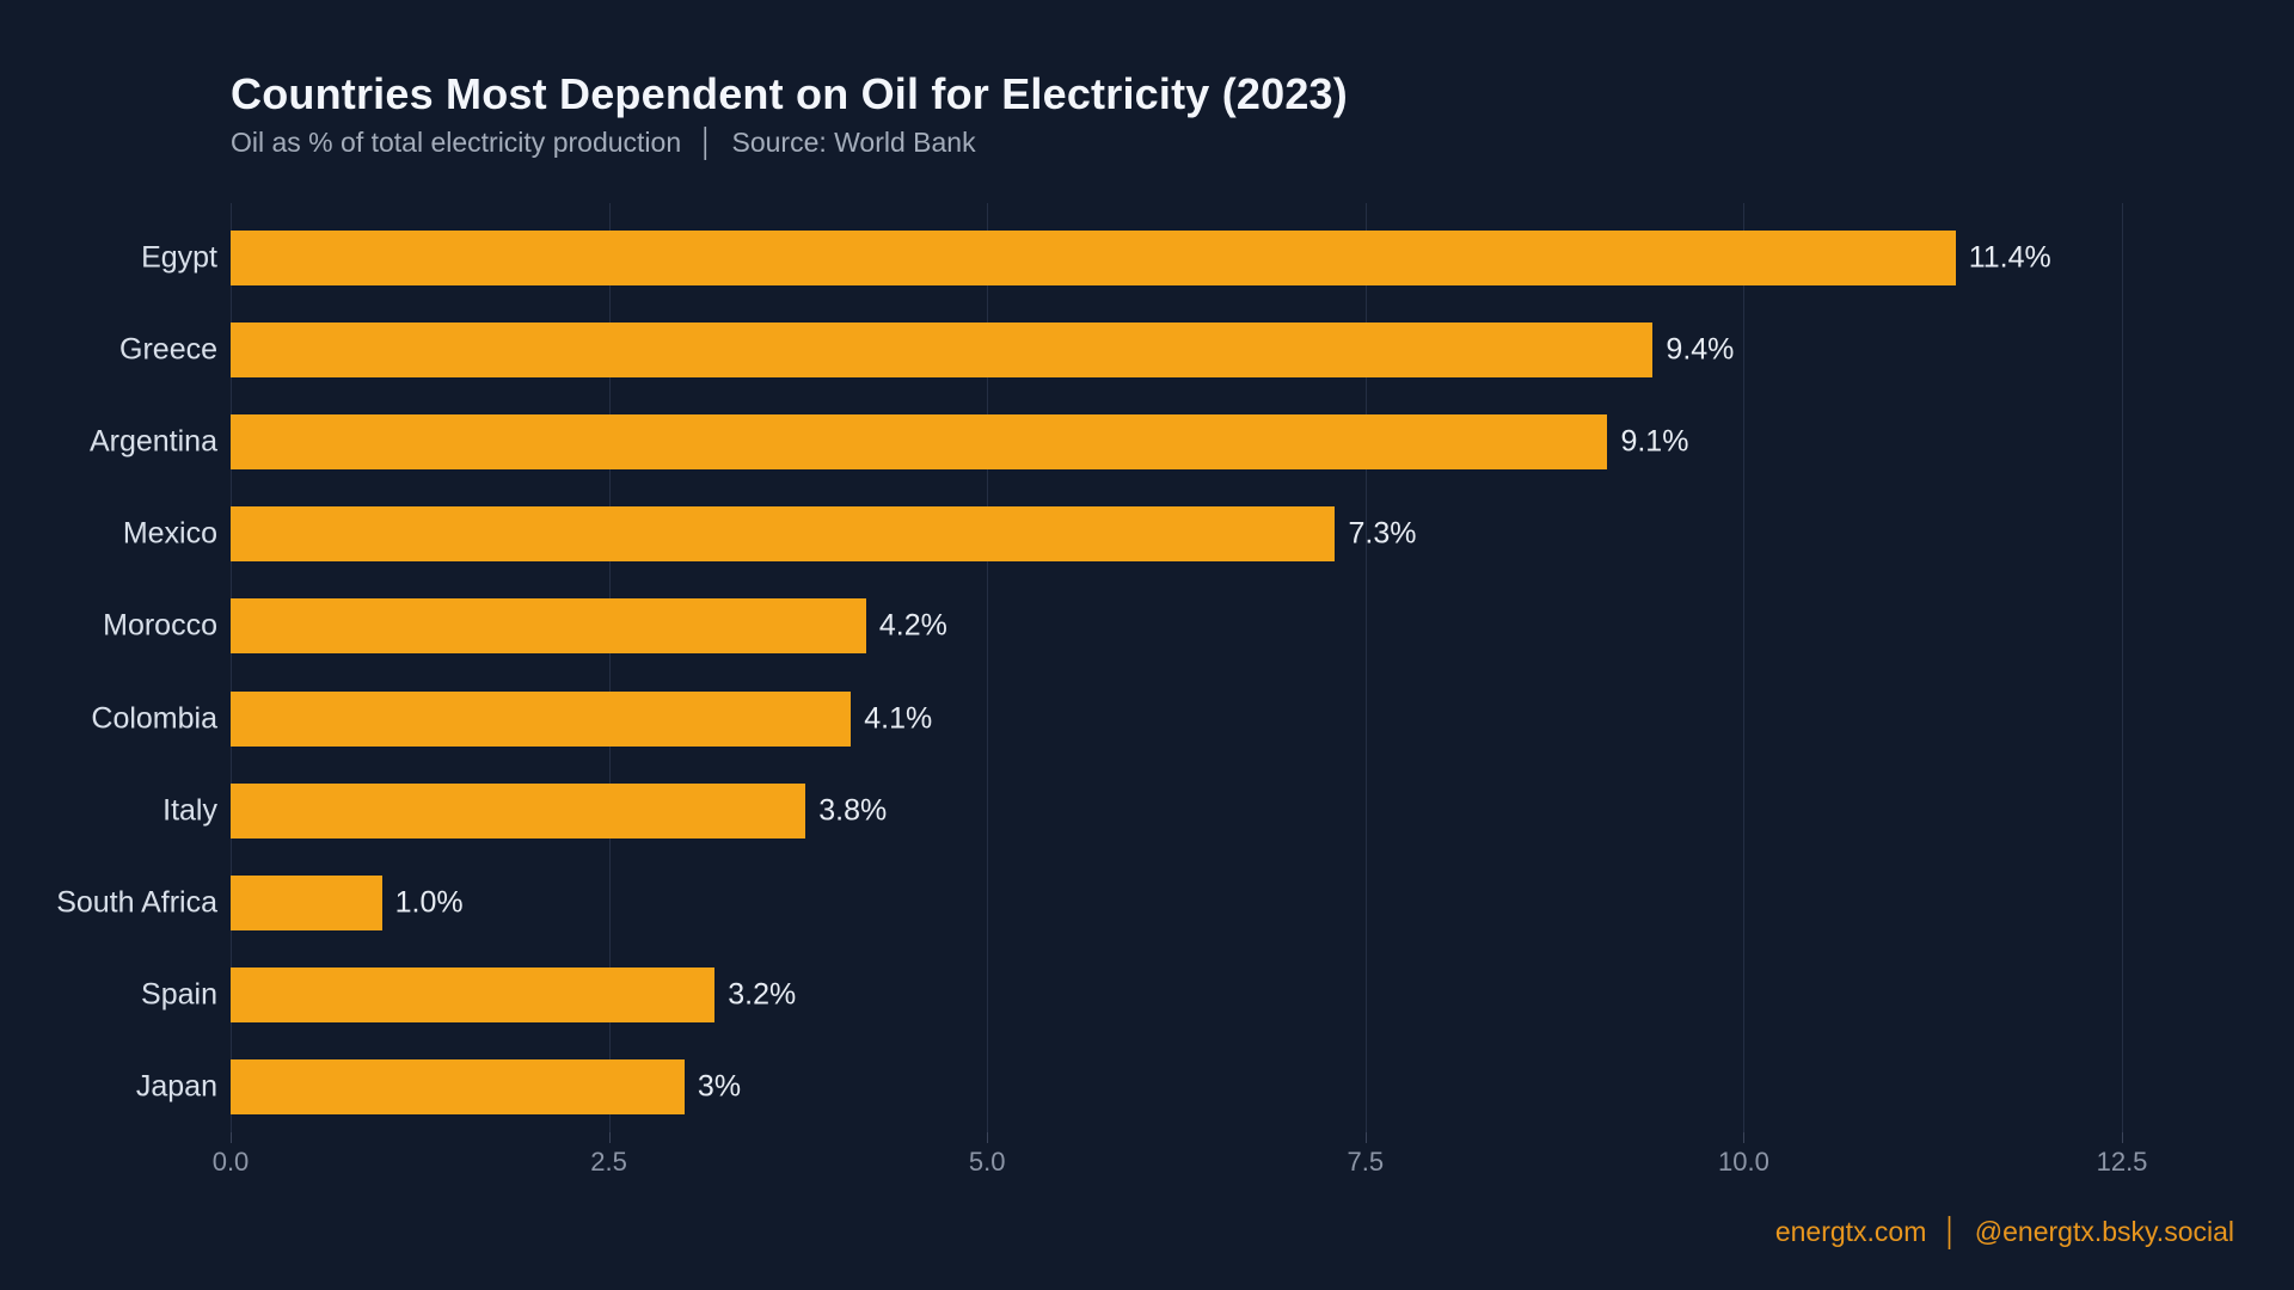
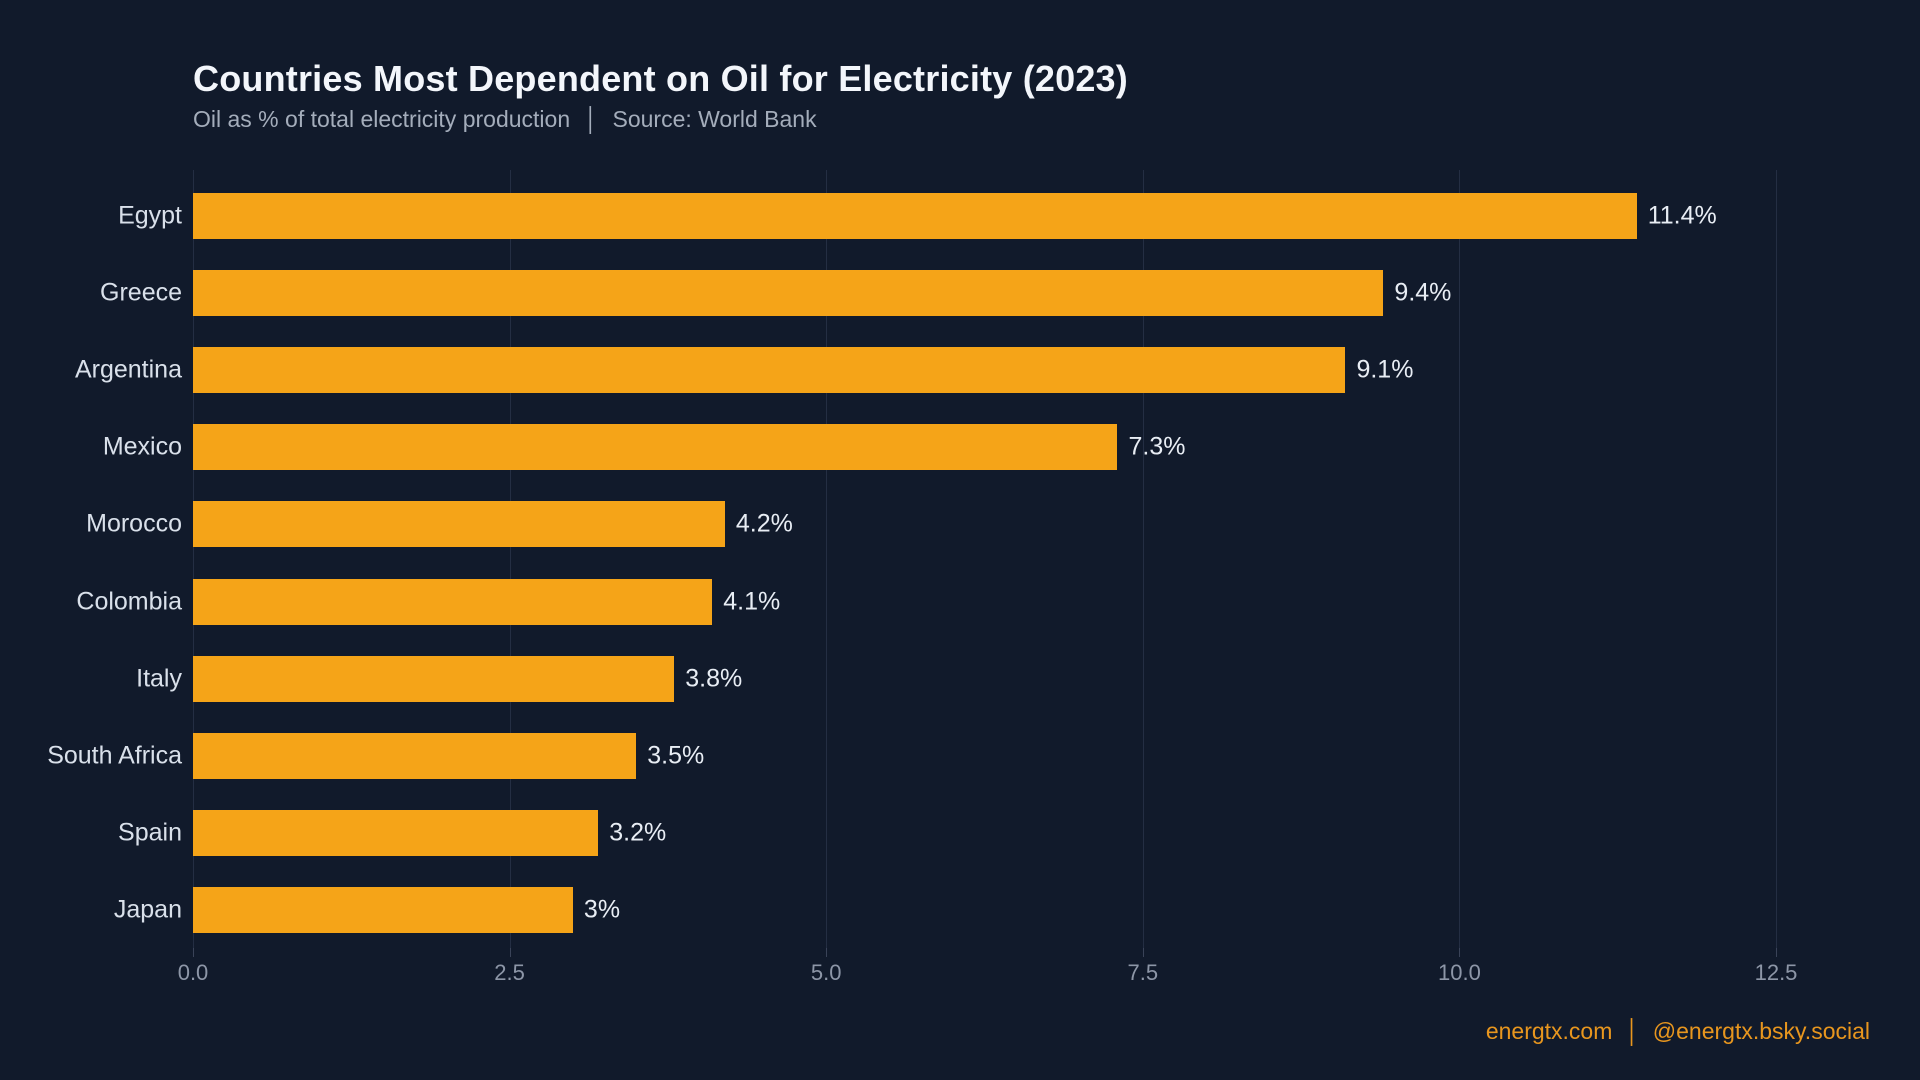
South Africa: 1.0% -> 3.5%
